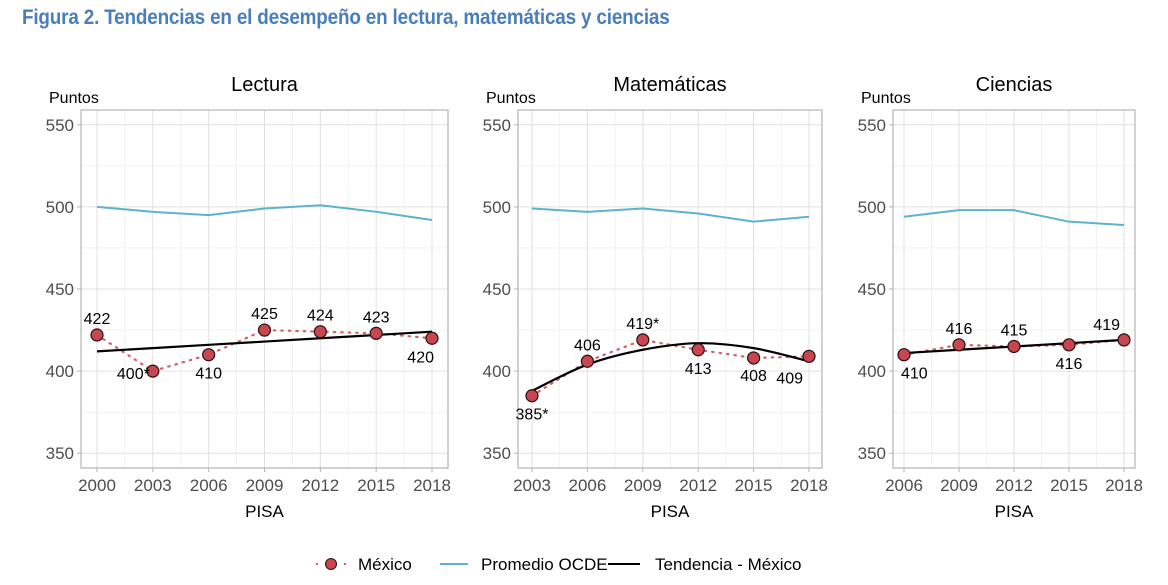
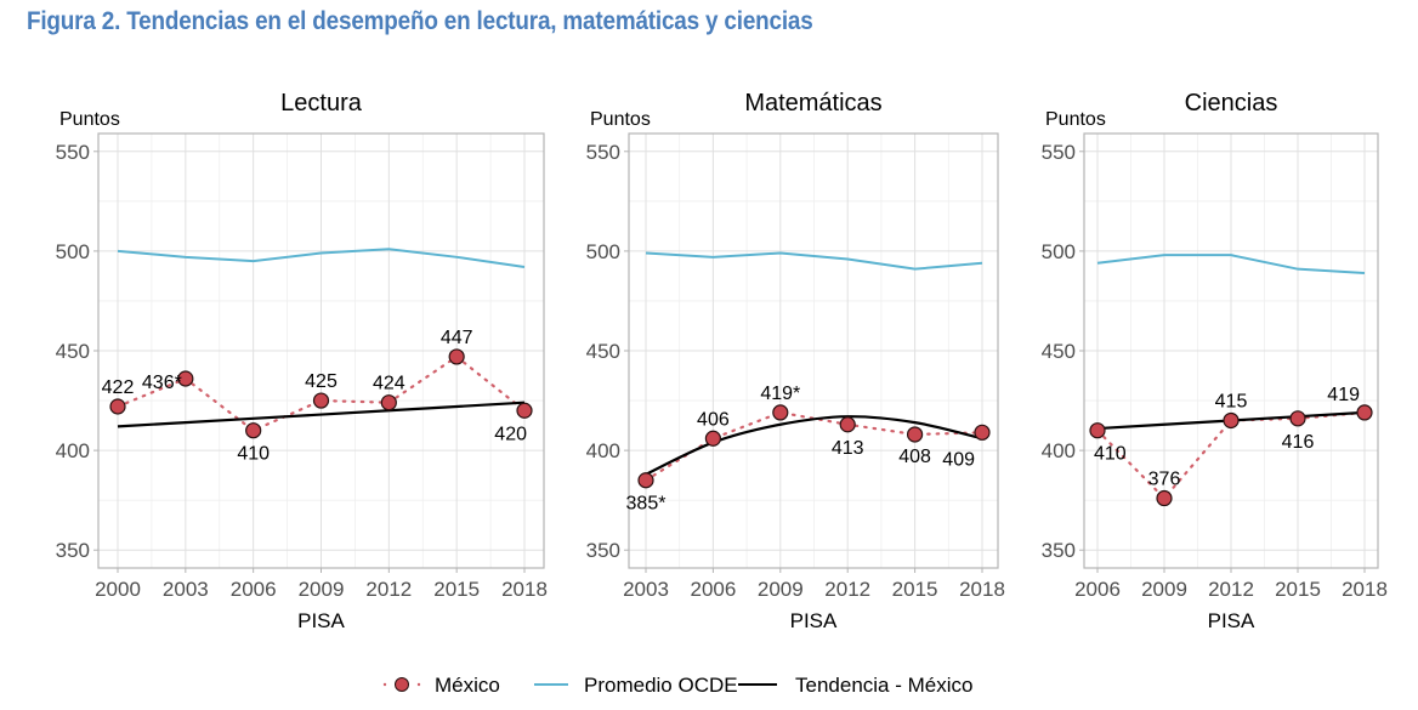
Lectura/México/2003: 400 -> 436
Lectura/México/2015: 423 -> 447
Ciencias/México/2009: 416 -> 376
